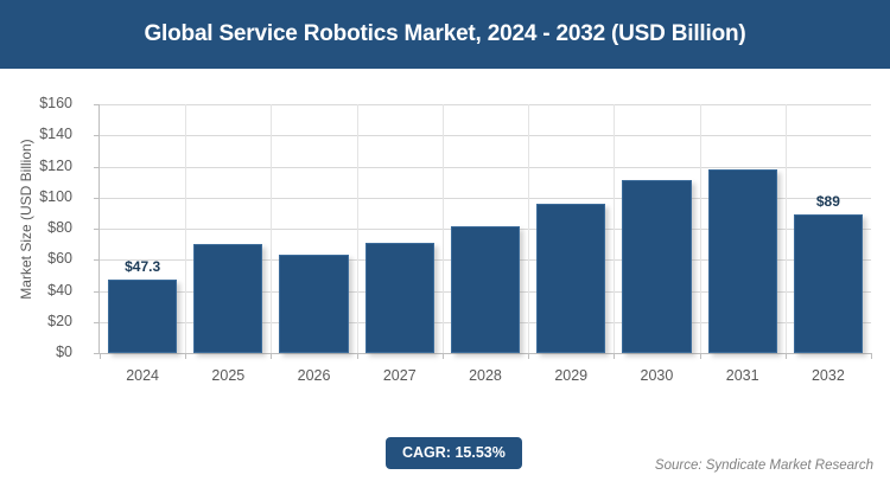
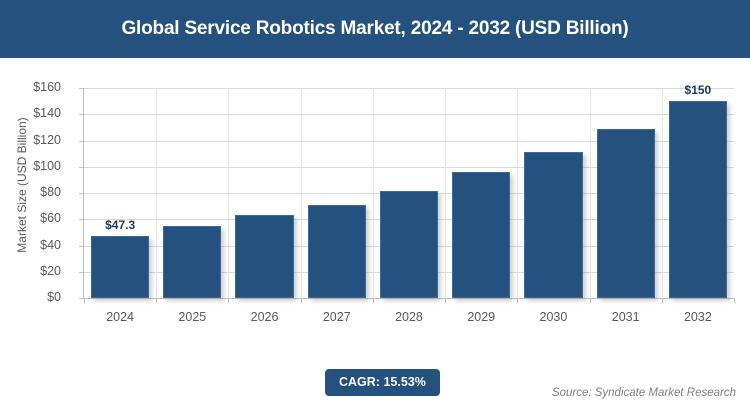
2025: $70 -> $55
2031: $118 -> $128
2032: $89 -> $150
